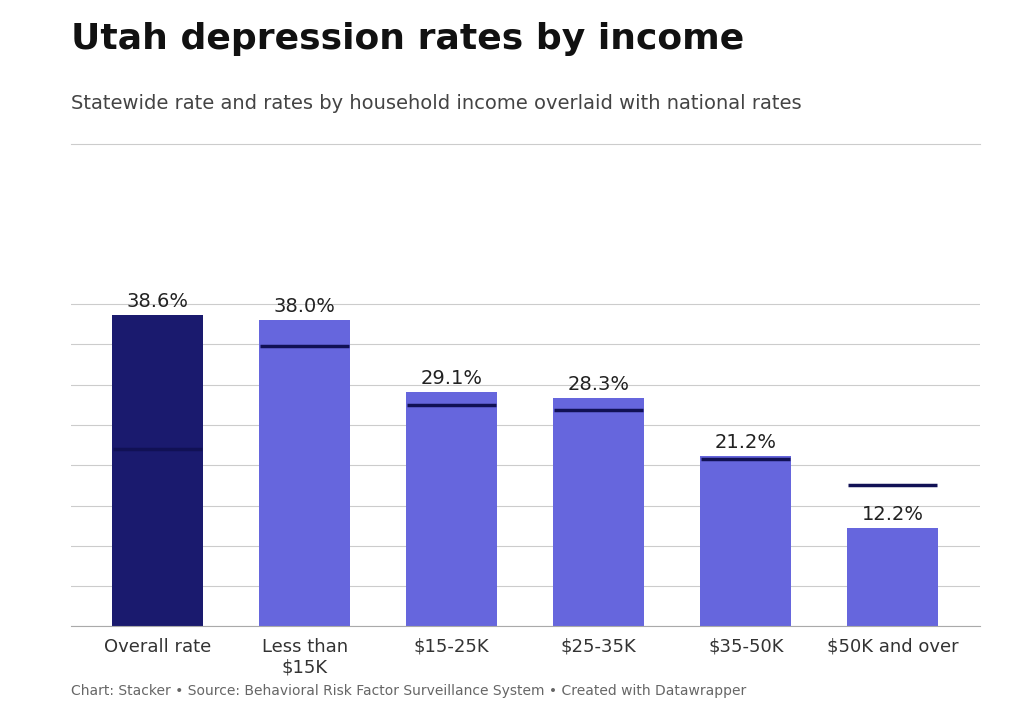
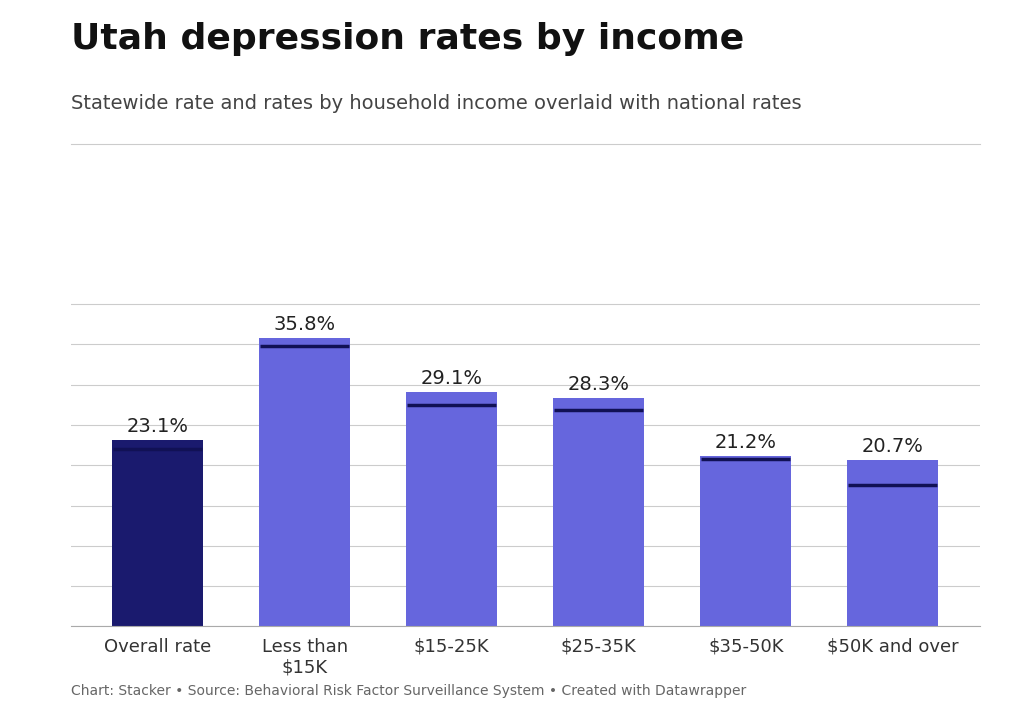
Overall rate: 38.6% -> 23.1%
Less than $15K: 38.0% -> 35.8%
$50K and over: 12.2% -> 20.7%
